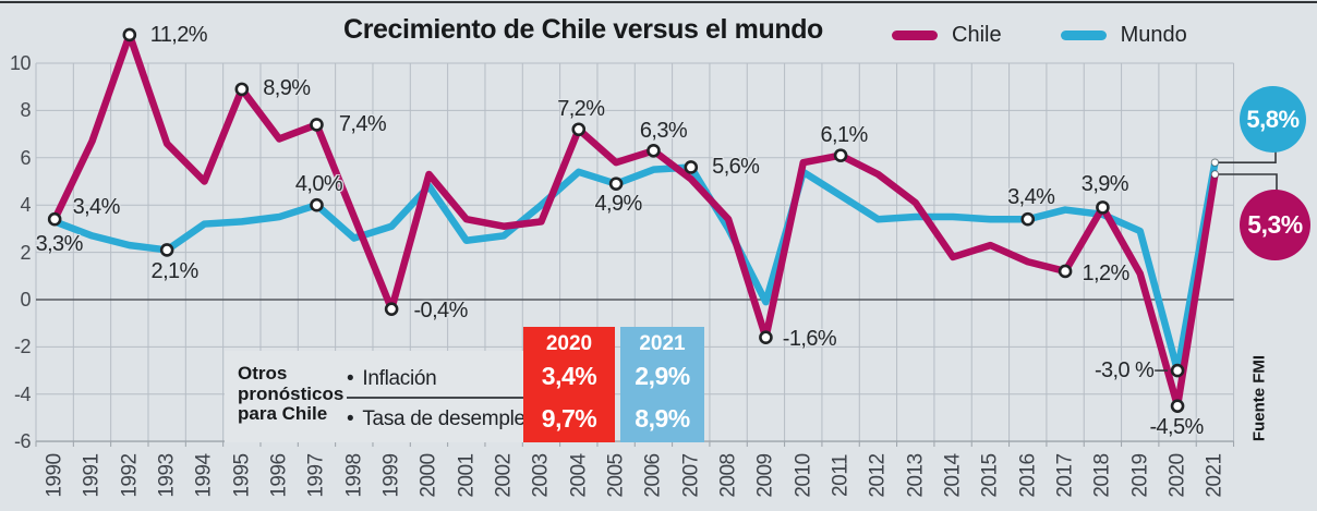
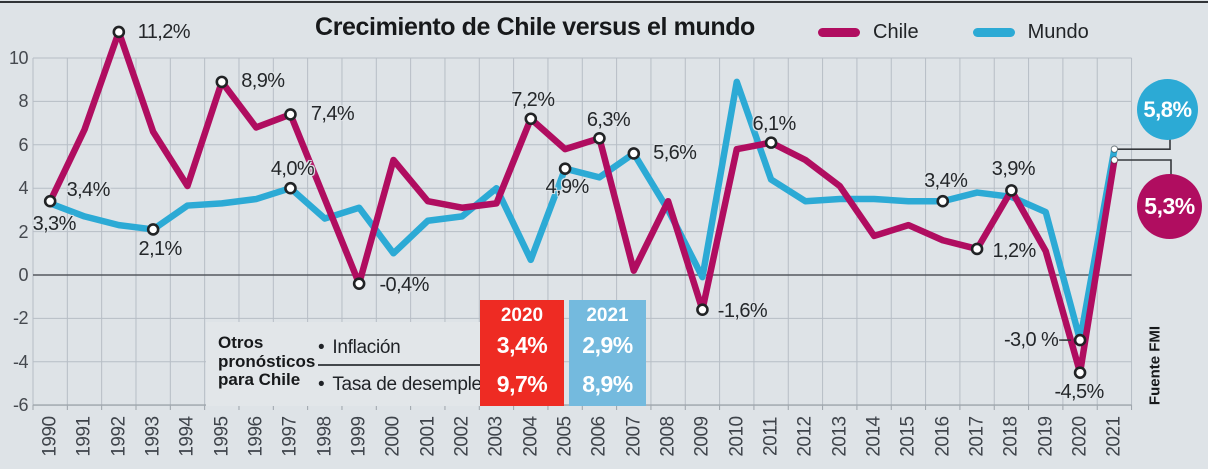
Chile/1994: 5.0 -> 4.1
Mundo/2000: 4.8 -> 1.0
Mundo/2004: 5.4 -> 0.7
Mundo/2006: 5.5 -> 4.5
Chile/2007: 5.1 -> 0.2
Mundo/2010: 5.4 -> 8.9
